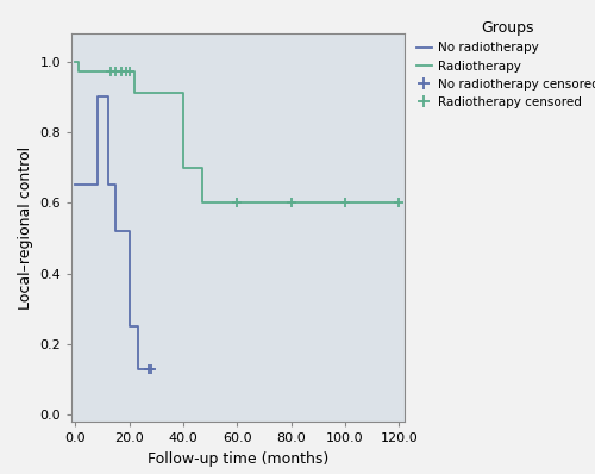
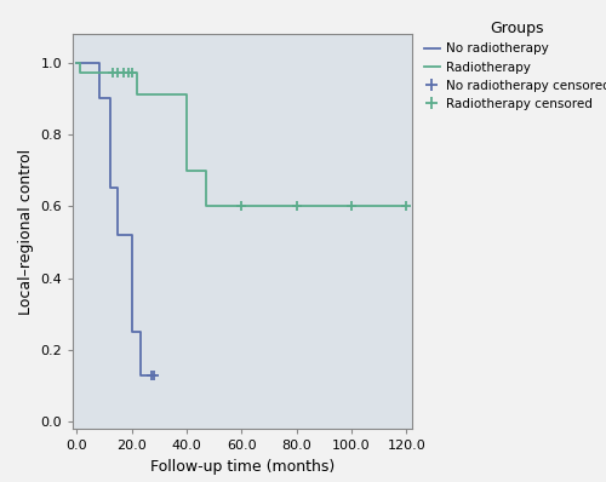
No radiotherapy/0.0: 0.65 -> 1.00
